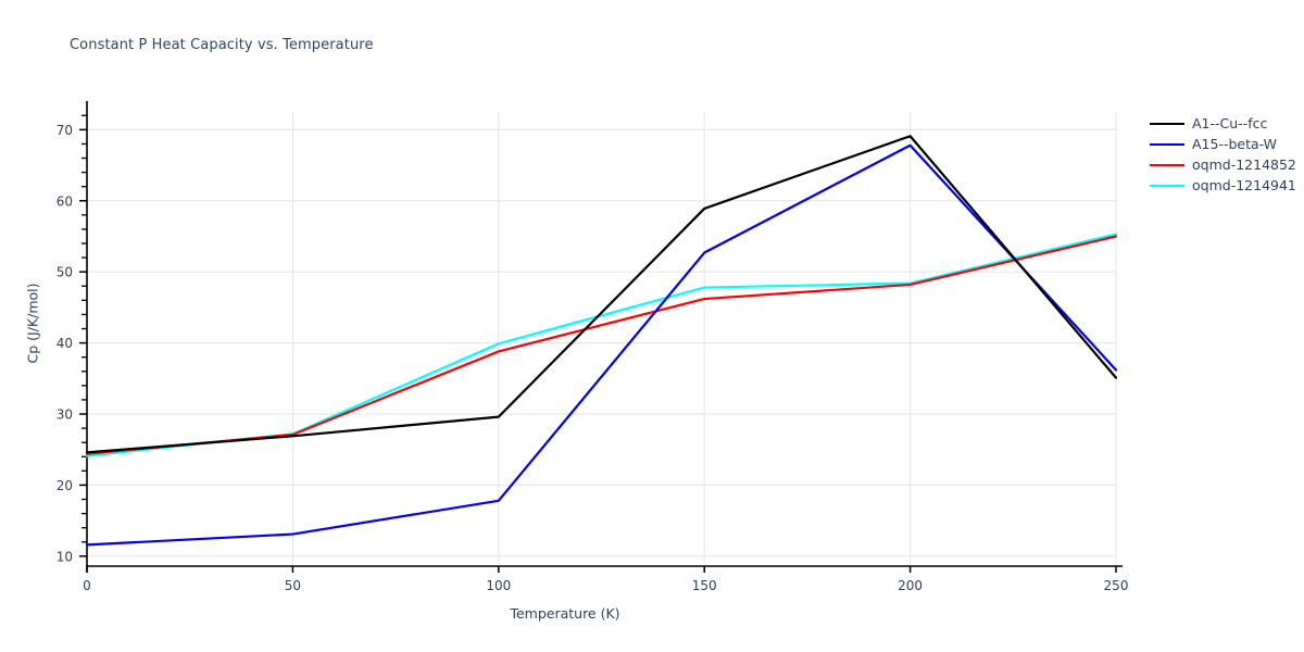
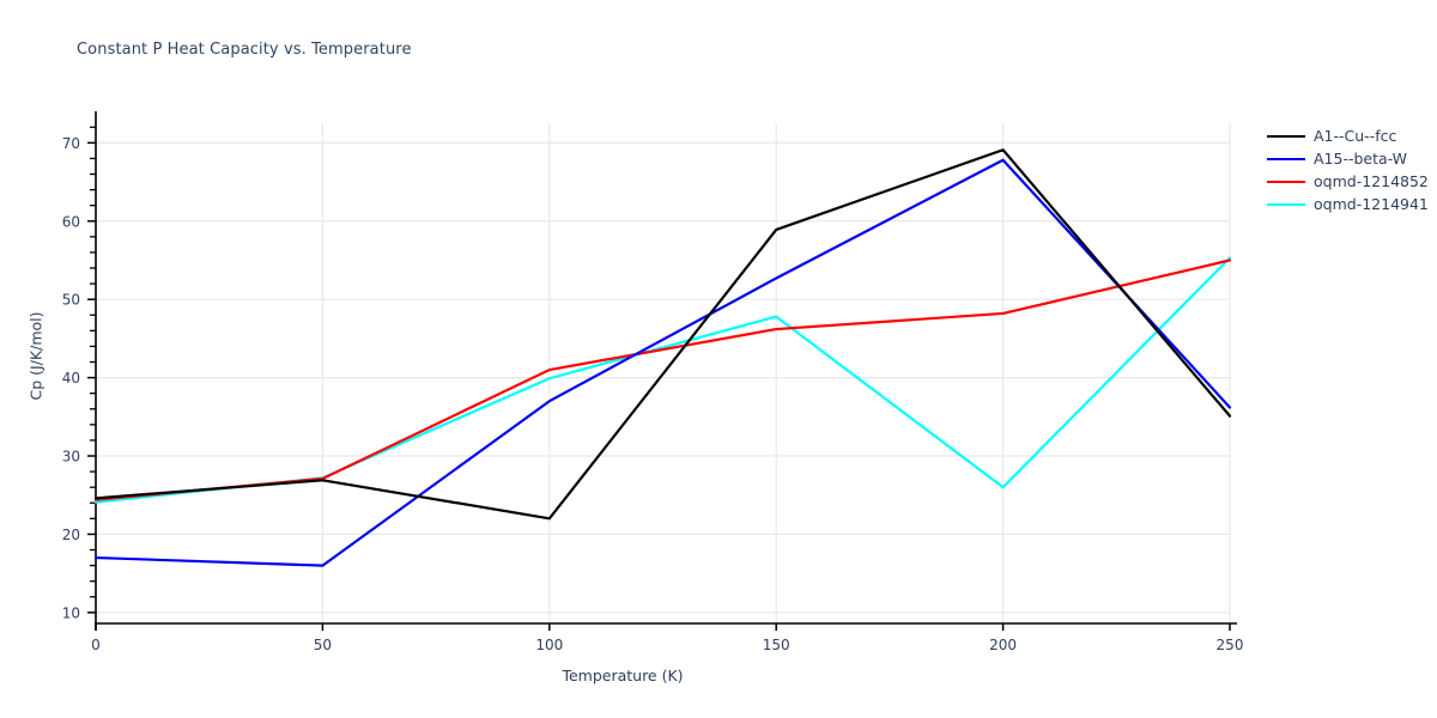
A15--beta-W/0: 12 -> 17
A15--beta-W/50: 13 -> 16
A1--Cu--fcc/100: 30 -> 22
A15--beta-W/100: 18 -> 37
oqmd-1214852/100: 39 -> 41
oqmd-1214941/200: 48 -> 26
